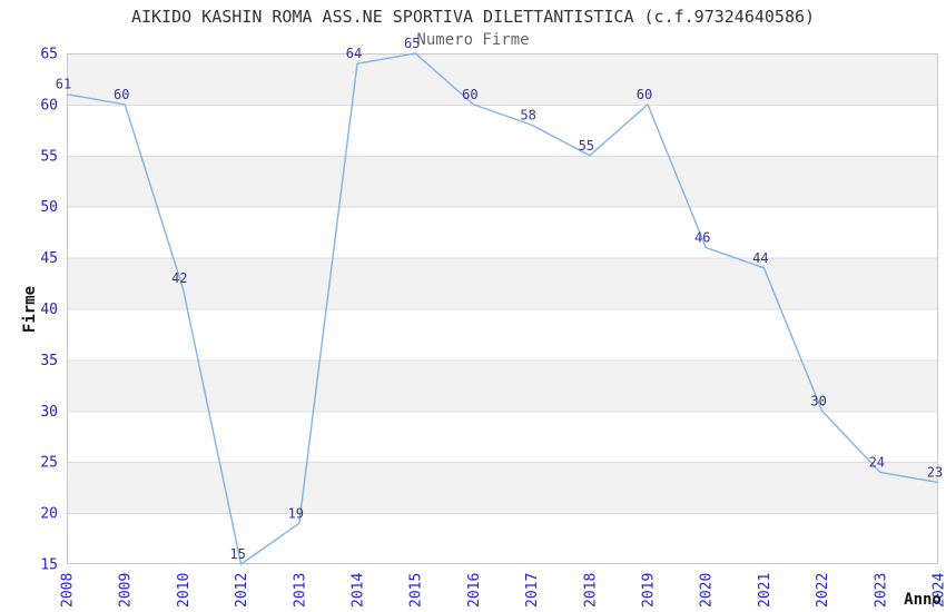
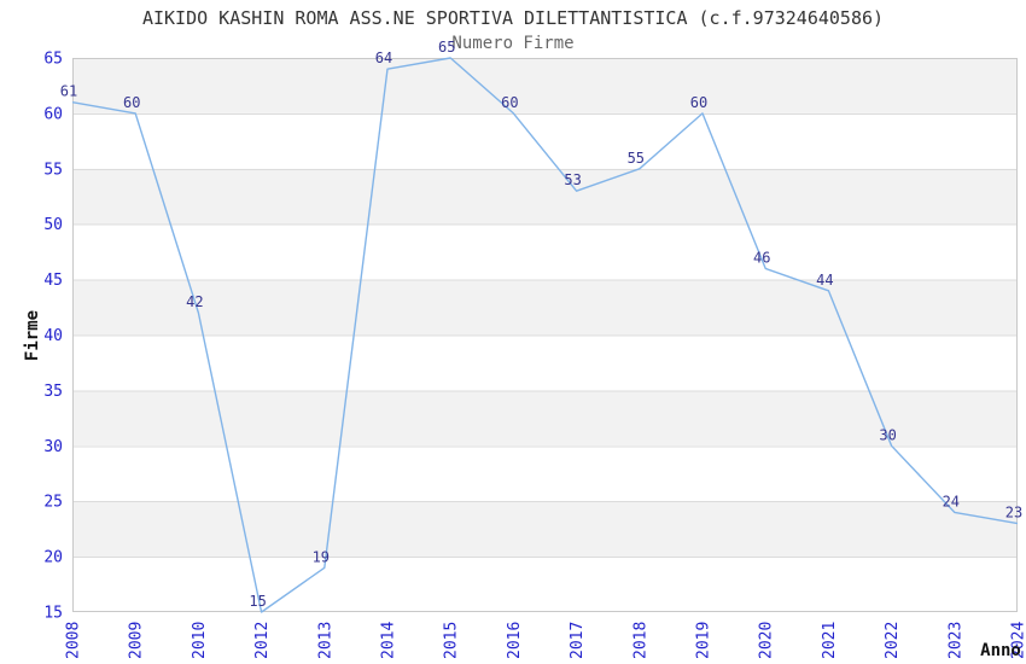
2017: 58 -> 53
